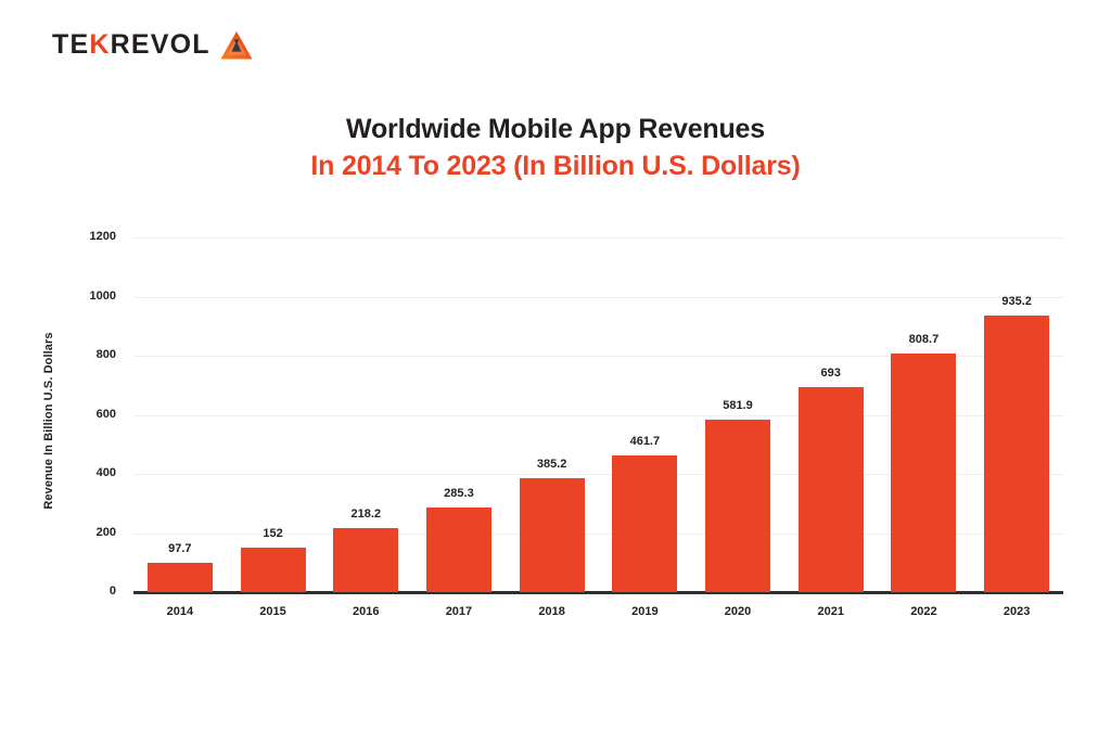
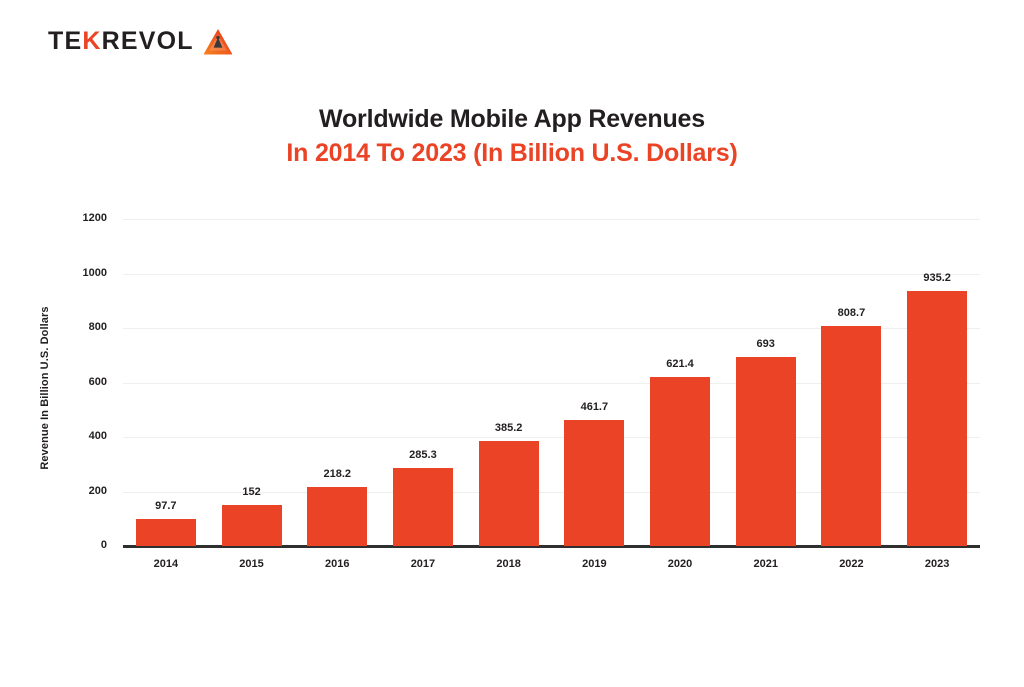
2020: 581.9 -> 621.4
